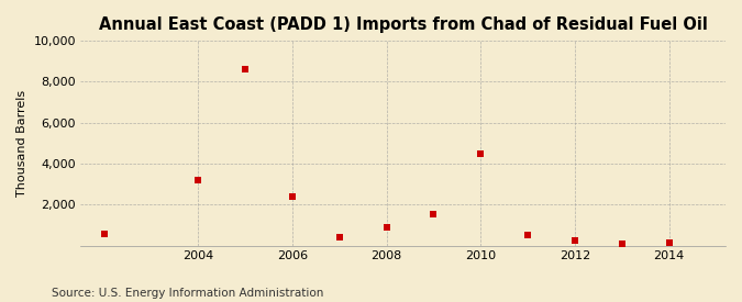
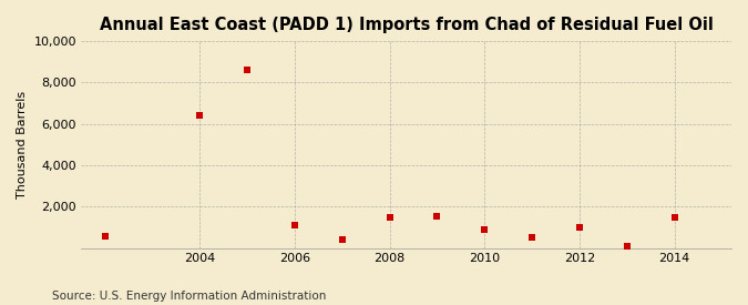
2004: 3,200 -> 6,400
2006: 2,400 -> 1,100
2008: 900 -> 1,500
2010: 4,500 -> 900
2012: 200 -> 1,000
2014: 200 -> 1,500
